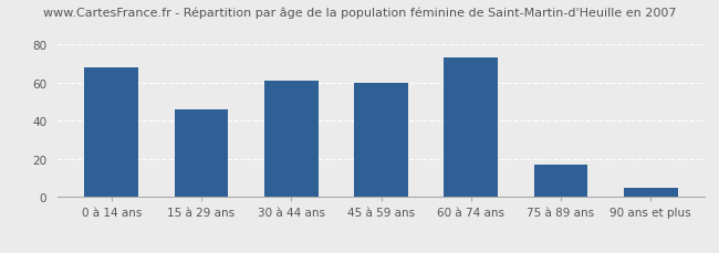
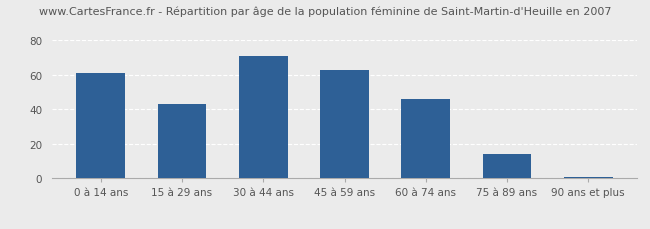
0 à 14 ans: 68 -> 61
15 à 29 ans: 46 -> 43
30 à 44 ans: 61 -> 71
45 à 59 ans: 60 -> 63
60 à 74 ans: 73 -> 46
75 à 89 ans: 17 -> 14
90 ans et plus: 5 -> 1
